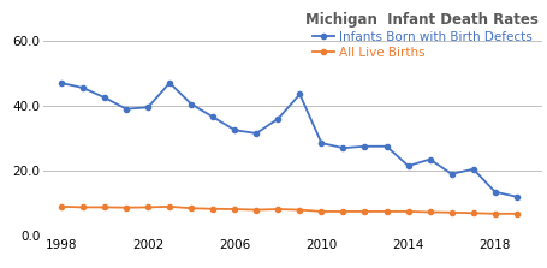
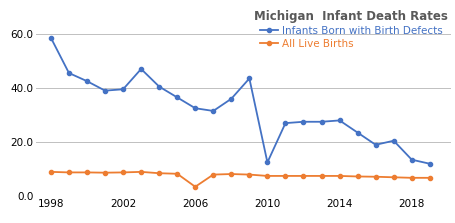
Infants Born with Birth Defects/1998: 47.0 -> 58.5
All Live Births/2006: 8.2 -> 3.5
Infants Born with Birth Defects/2010: 28.5 -> 12.5
Infants Born with Birth Defects/2014: 21.5 -> 28.0
